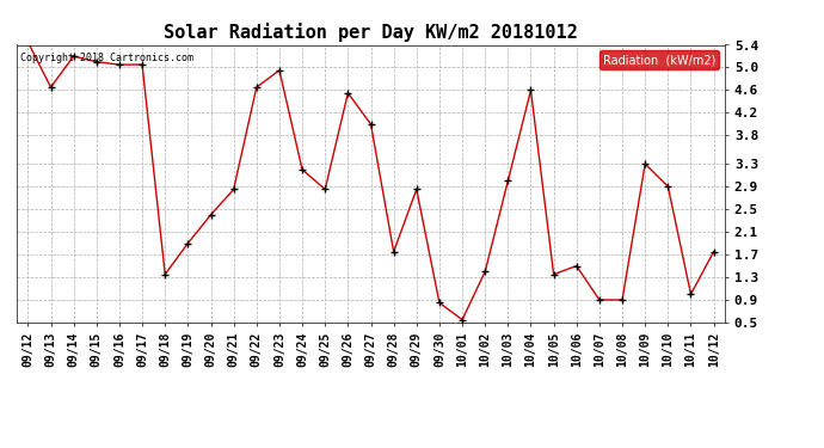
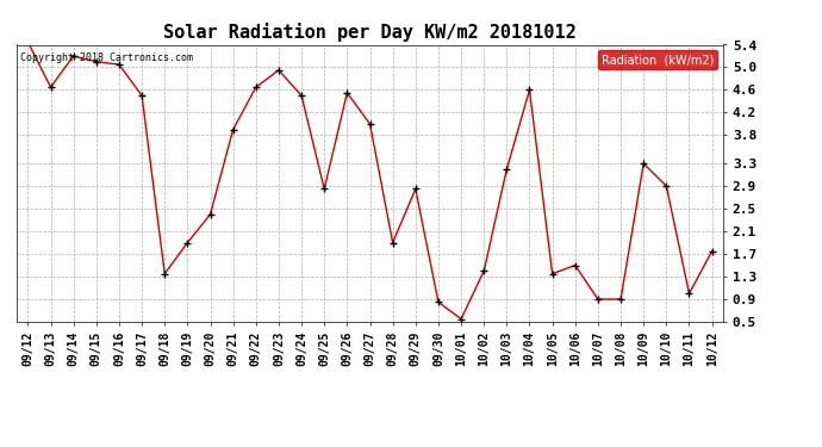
09/17: 5.05 -> 4.50
09/21: 2.85 -> 3.90
09/24: 3.20 -> 4.50
09/28: 1.75 -> 1.90
10/03: 3.00 -> 3.20
